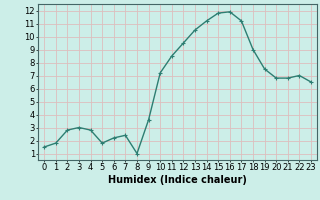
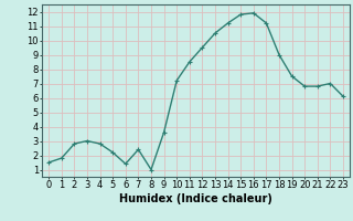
5: 1.8 -> 2.2
6: 2.2 -> 1.4
23: 6.5 -> 6.1
